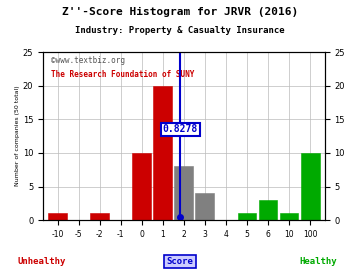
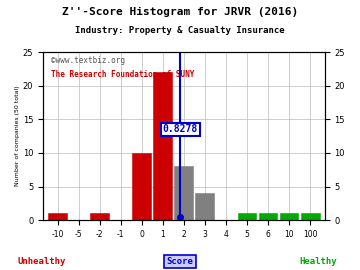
1: 20 -> 22
6: 3 -> 1
100: 10 -> 1
